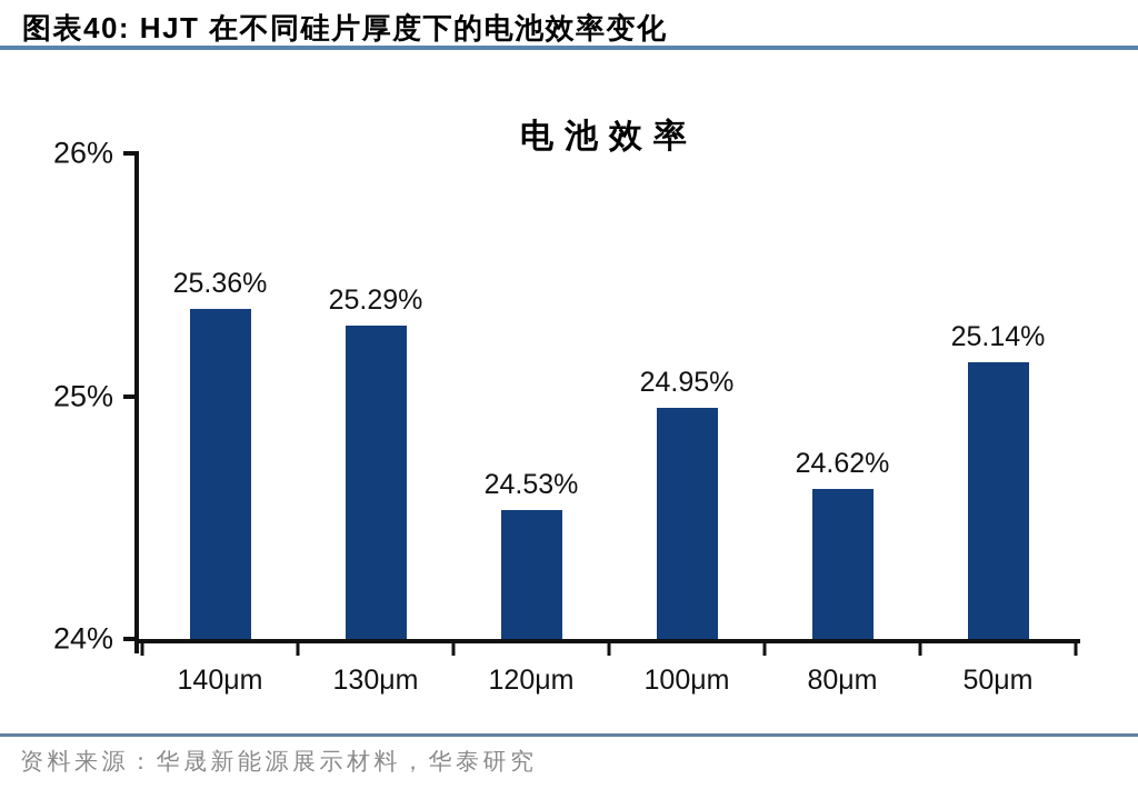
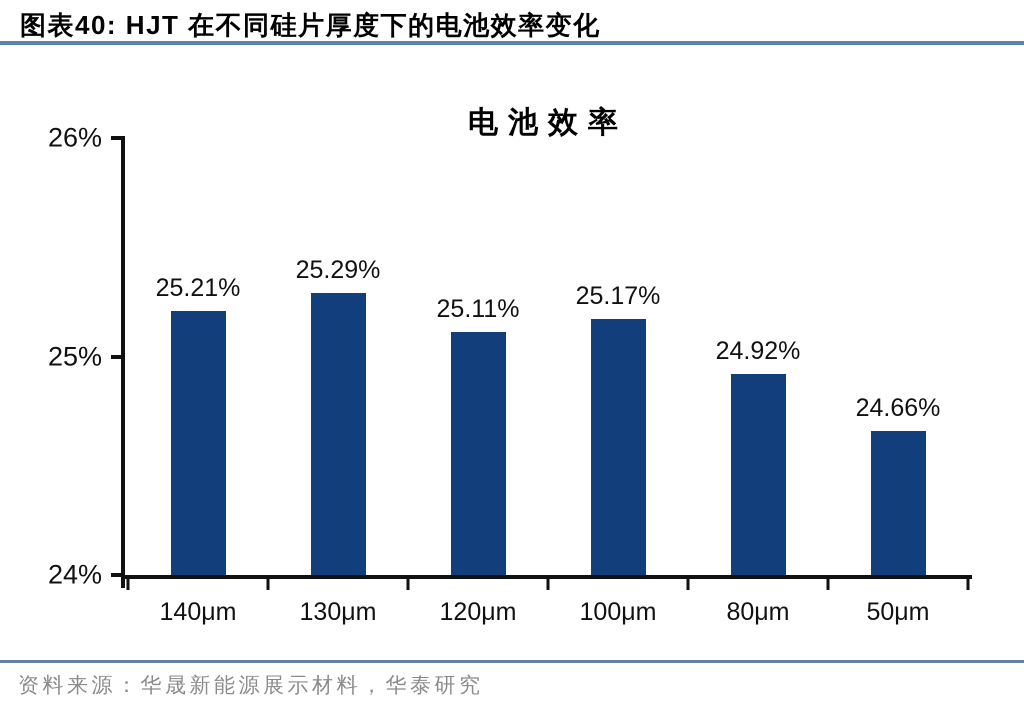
140μm: 25.36% -> 25.21%
120μm: 24.53% -> 25.11%
100μm: 24.95% -> 25.17%
80μm: 24.62% -> 24.92%
50μm: 25.14% -> 24.66%
